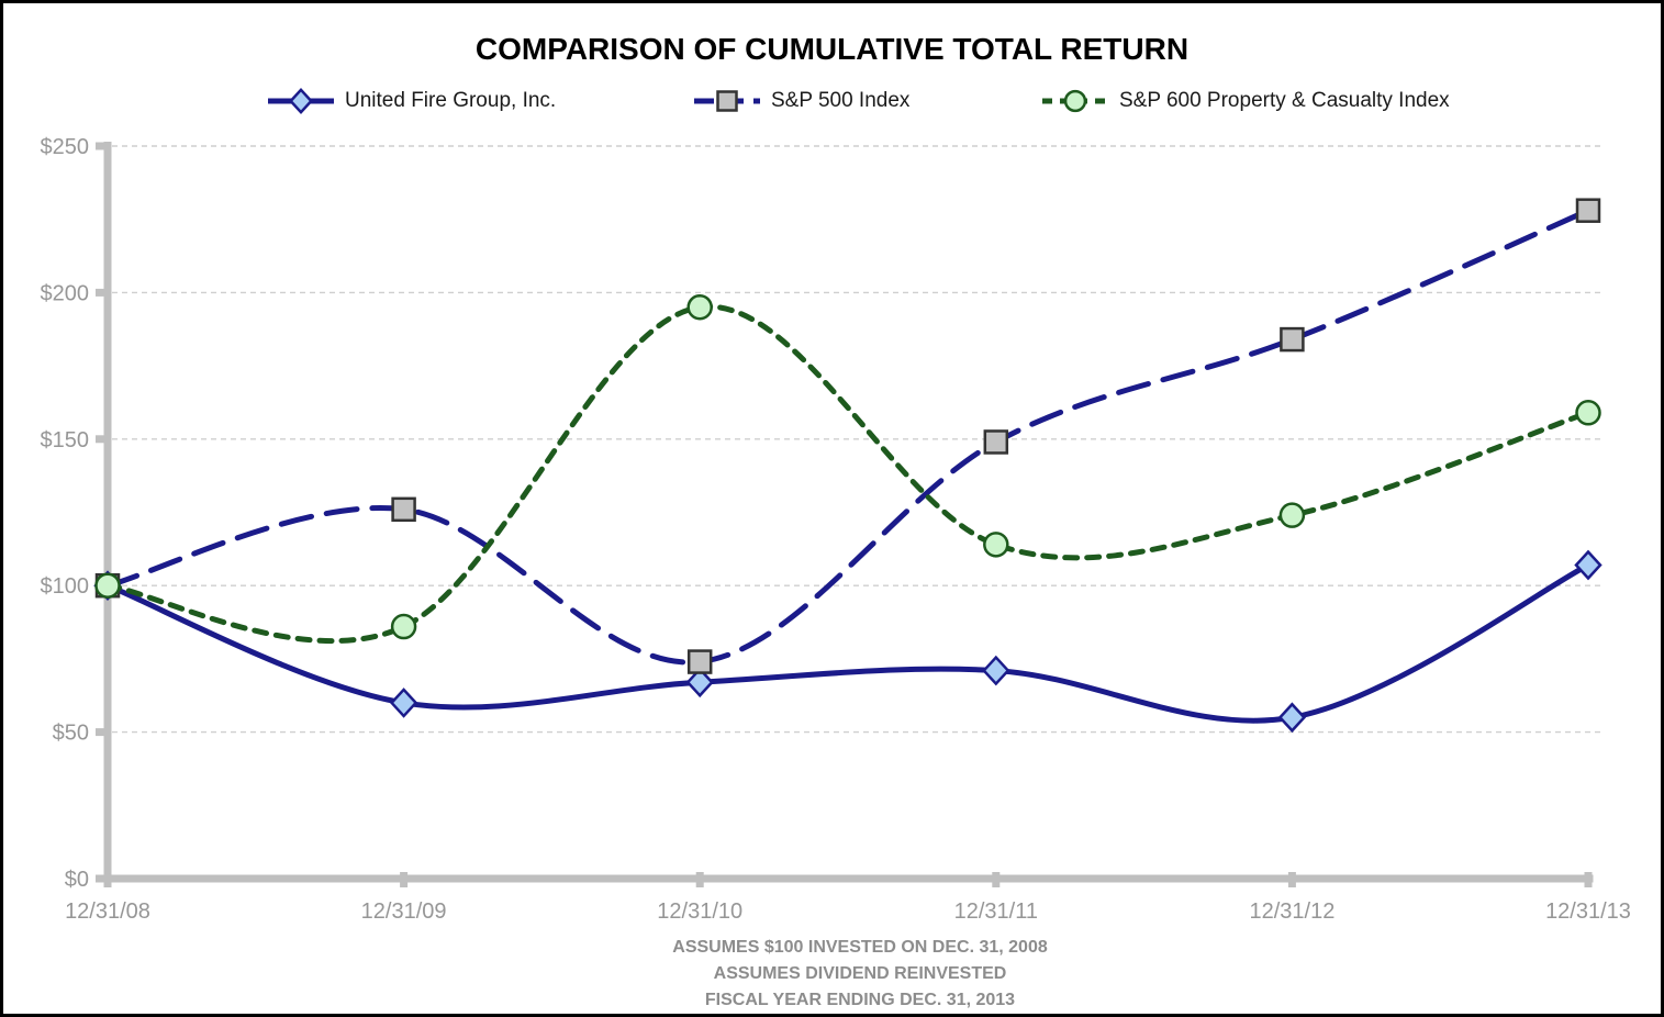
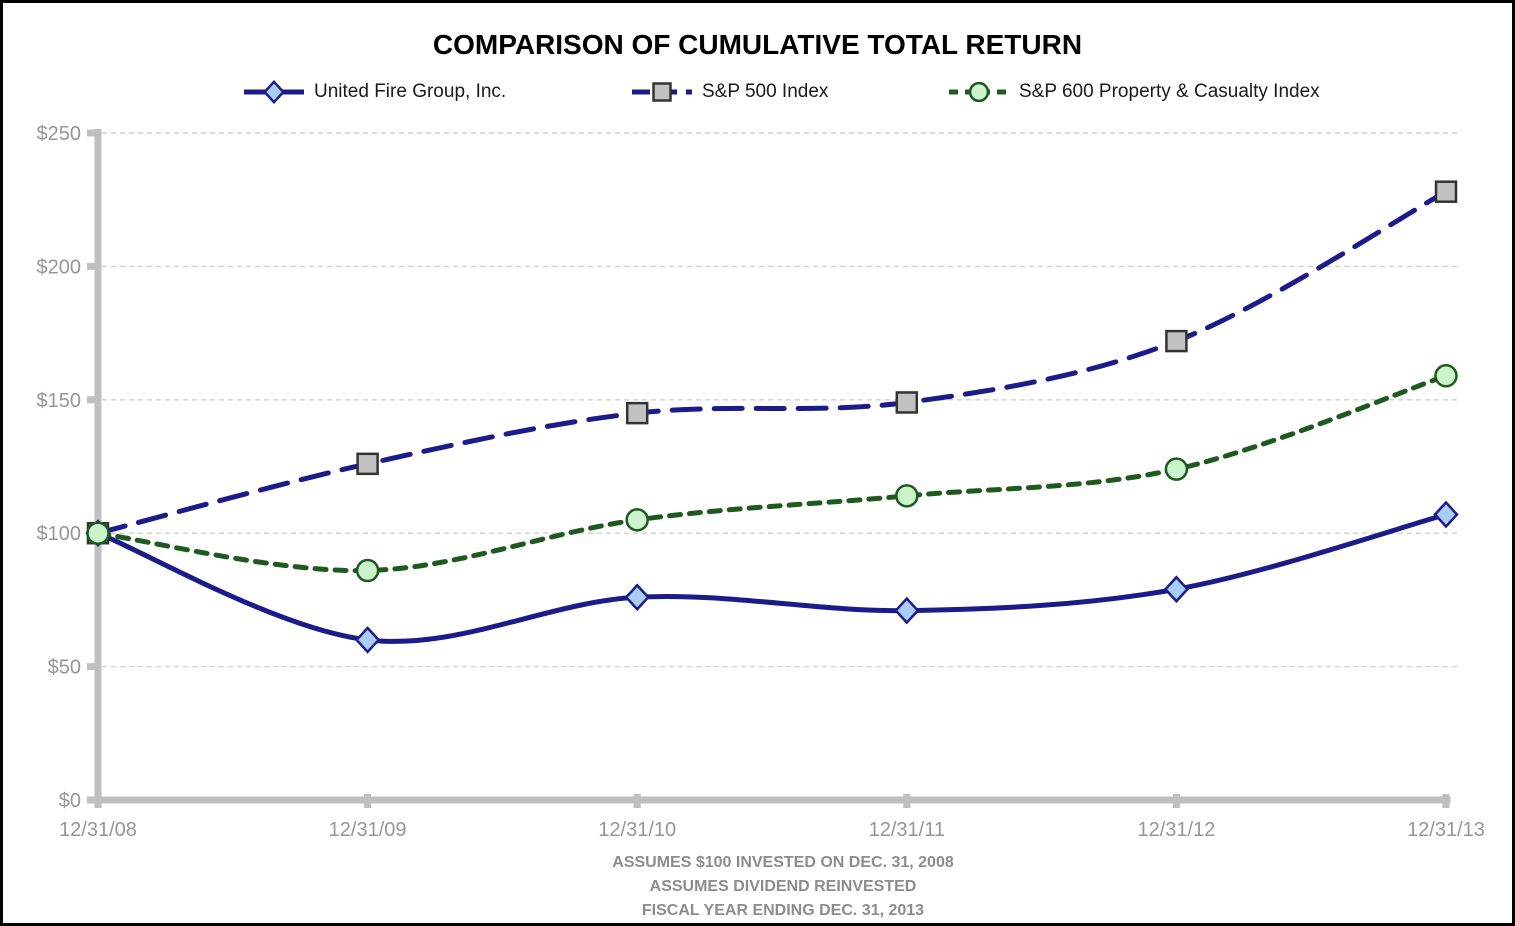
United Fire Group, Inc./12/31/10: $67 -> $76
S&P 500 Index/12/31/10: $74 -> $145
S&P 600 Property & Casualty Index/12/31/10: $195 -> $105
United Fire Group, Inc./12/31/12: $55 -> $79
S&P 500 Index/12/31/12: $184 -> $172
